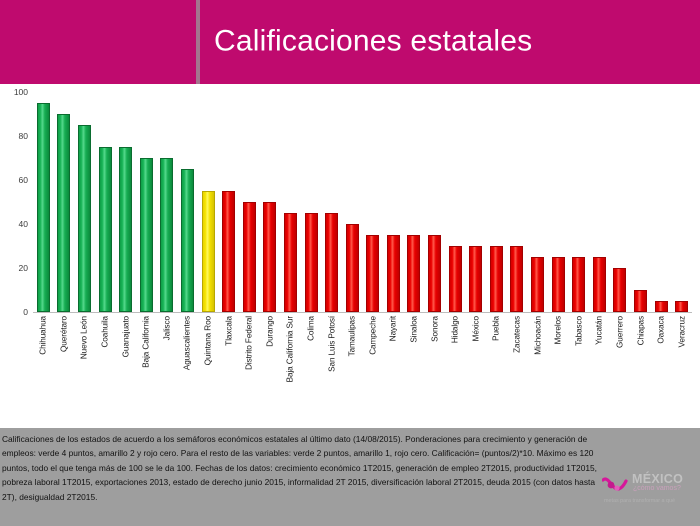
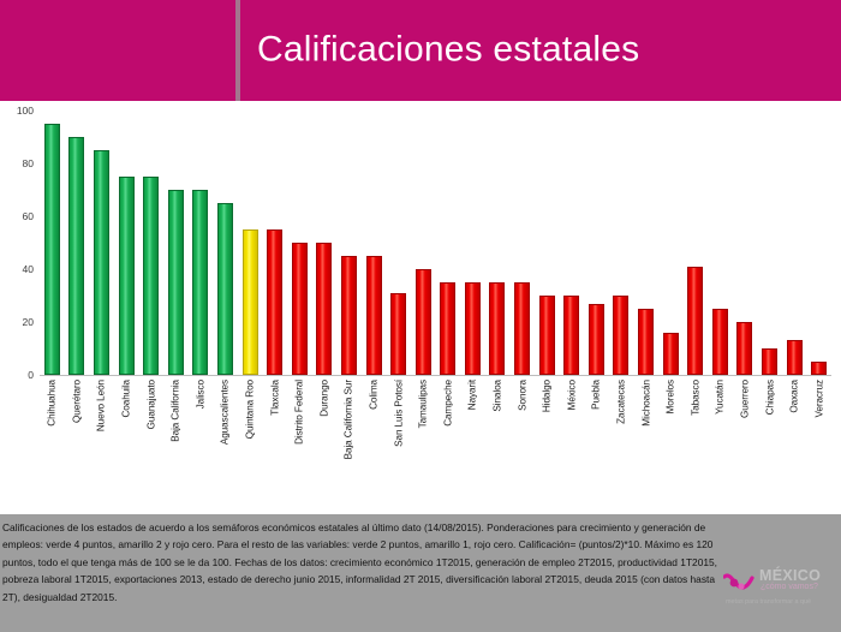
San Luis Potosí: 45 -> 31
Puebla: 30 -> 27
Morelos: 25 -> 16
Tabasco: 25 -> 41
Oaxaca: 5 -> 13
